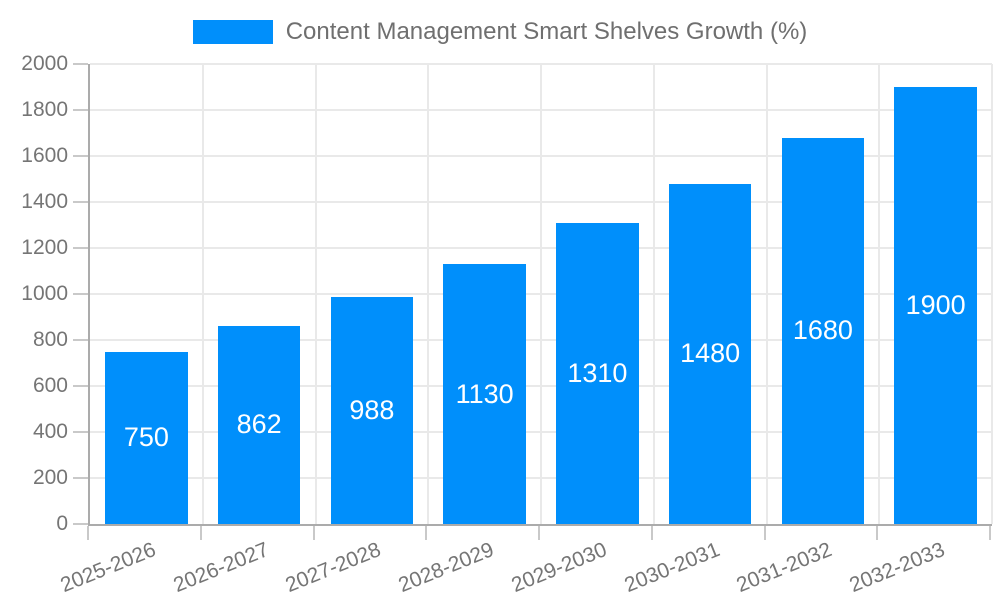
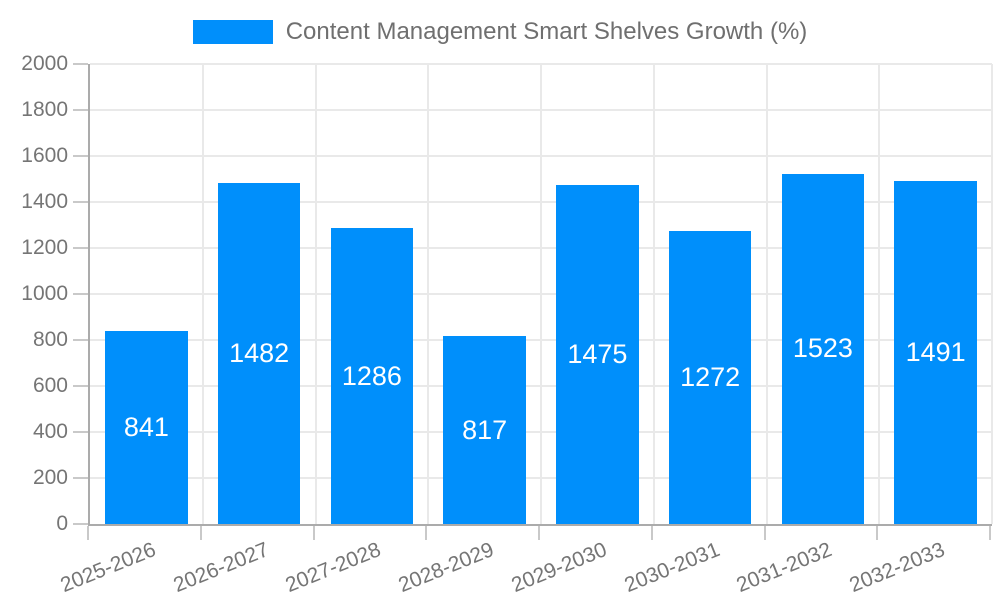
2025-2026: 750 -> 841
2026-2027: 862 -> 1482
2027-2028: 988 -> 1286
2028-2029: 1130 -> 817
2029-2030: 1310 -> 1475
2030-2031: 1480 -> 1272
2031-2032: 1680 -> 1523
2032-2033: 1900 -> 1491
